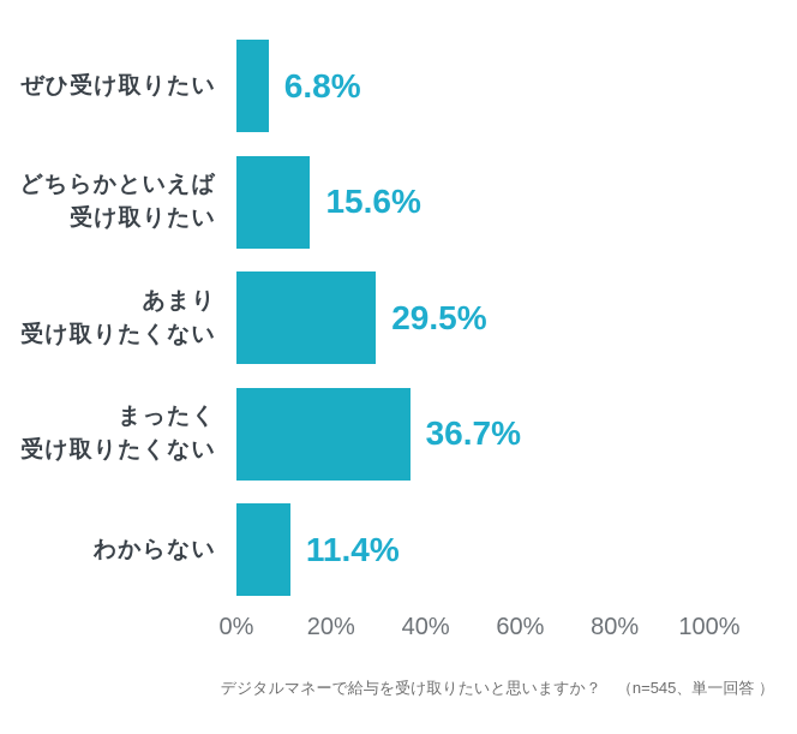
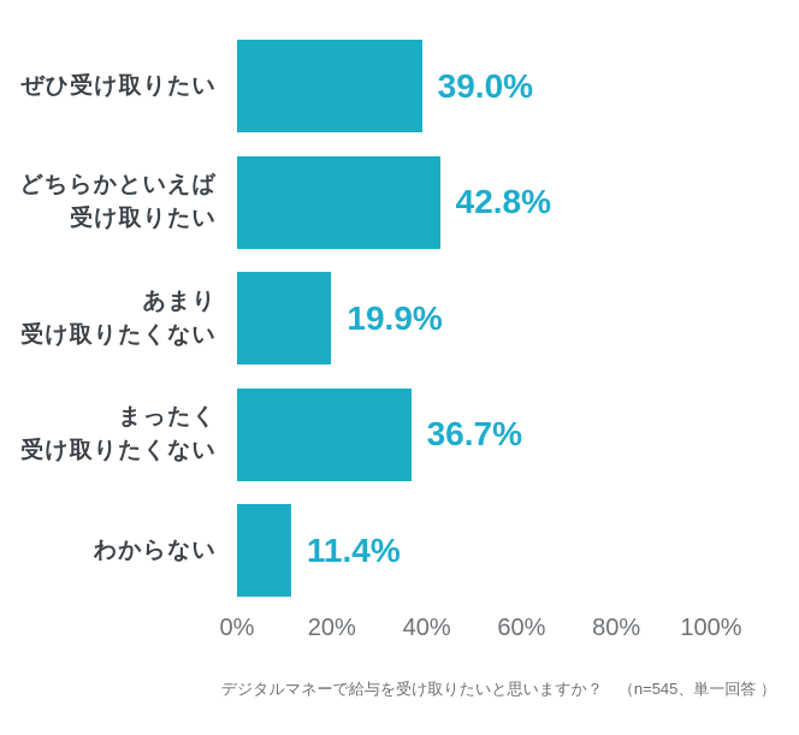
ぜひ受け取りたい: 6.8% -> 39.0%
どちらかといえば受け取りたい: 15.6% -> 42.8%
あまり受け取りたくない: 29.5% -> 19.9%
